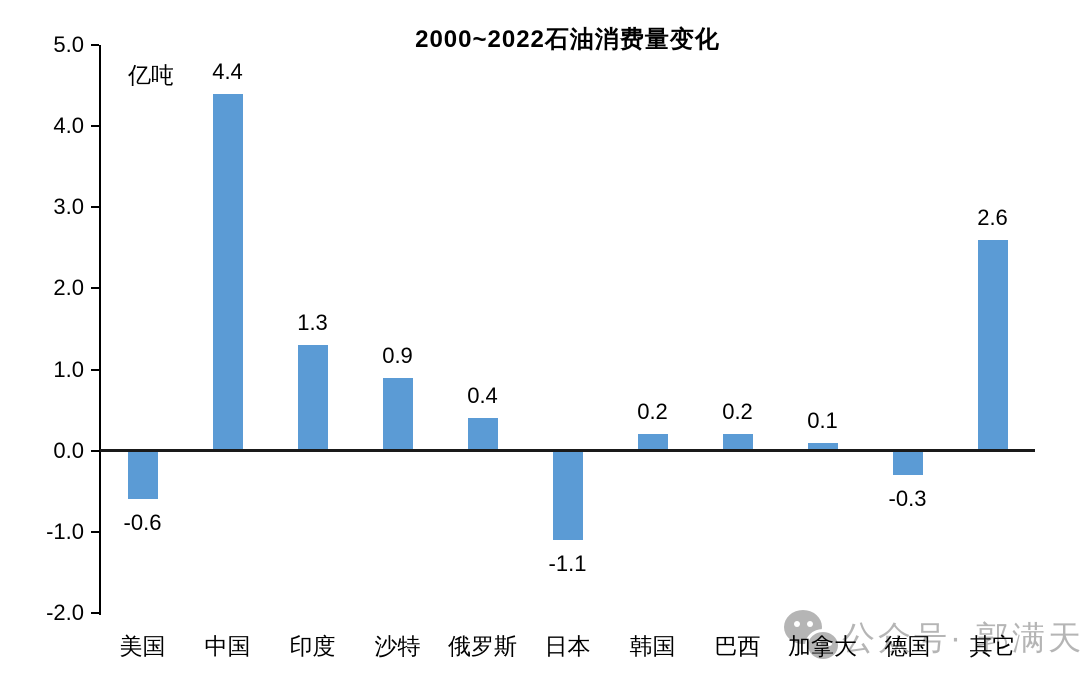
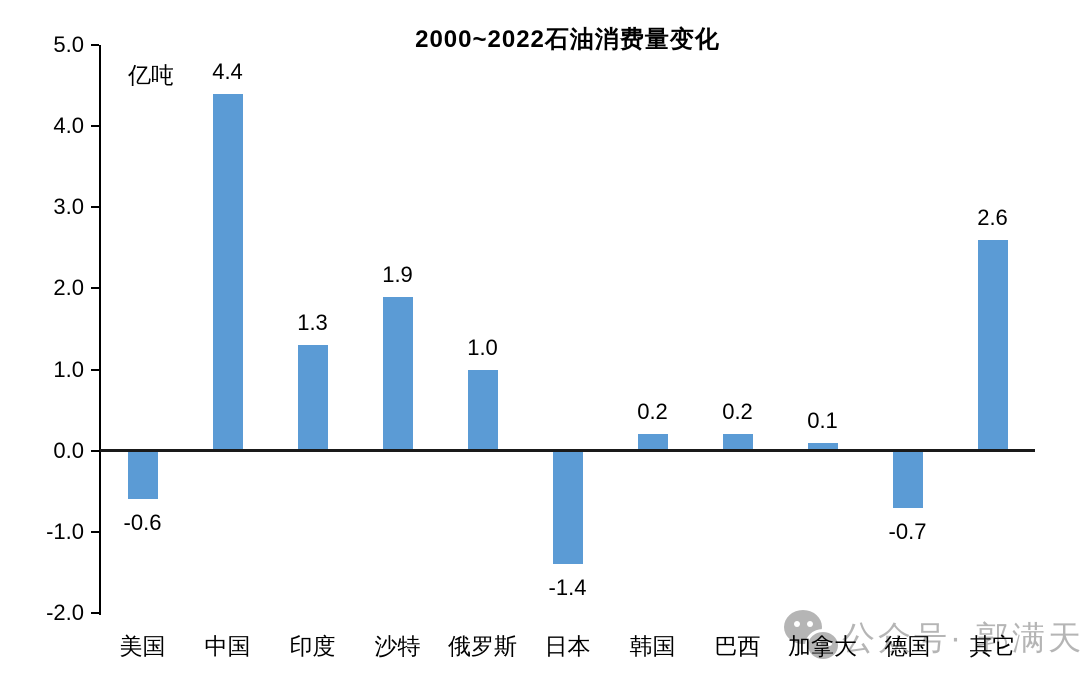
沙特: 0.9 -> 1.9
俄罗斯: 0.4 -> 1.0
日本: -1.1 -> -1.4
德国: -0.3 -> -0.7
